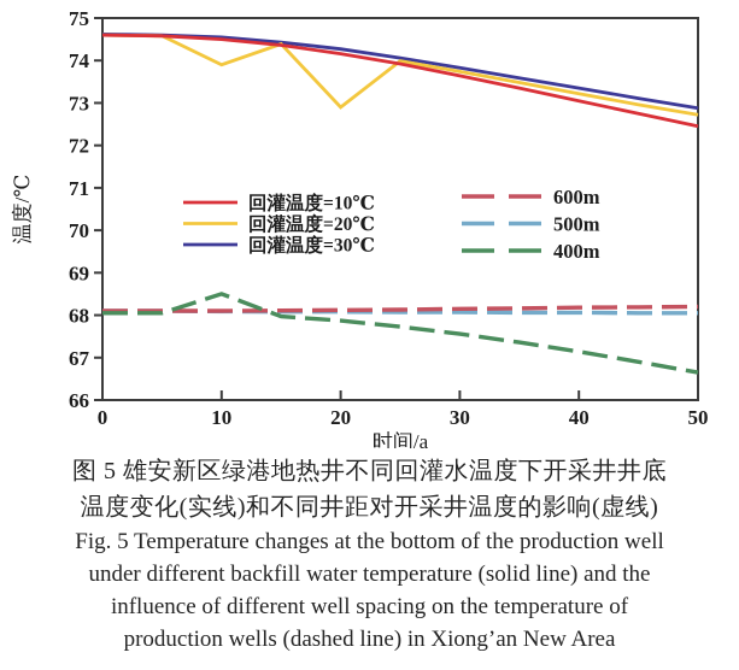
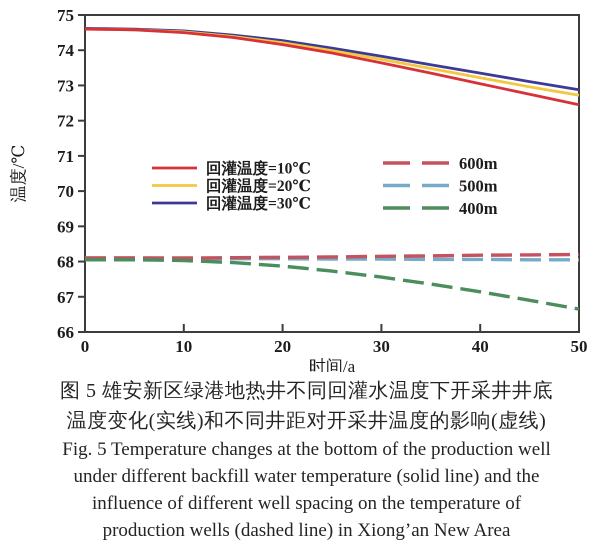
回灌温度=20℃/10: 73.9 -> 74.5
400m/10: 68.5 -> 68.0
回灌温度=20℃/20: 72.9 -> 74.2
